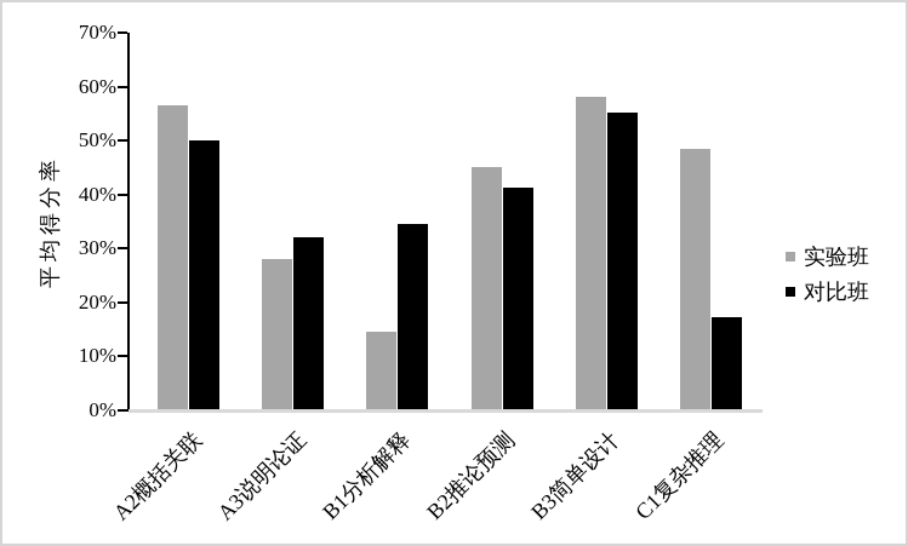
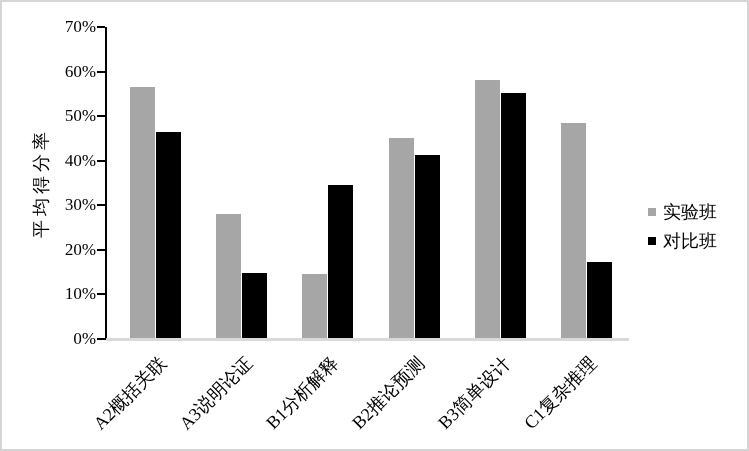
对比班/A2概括关联: 50% -> 46%
对比班/A3说明论证: 32% -> 15%
